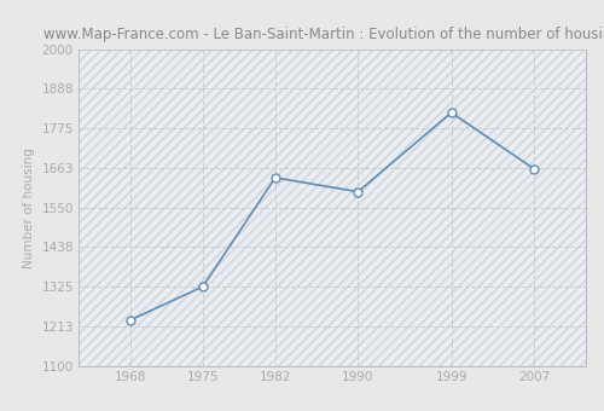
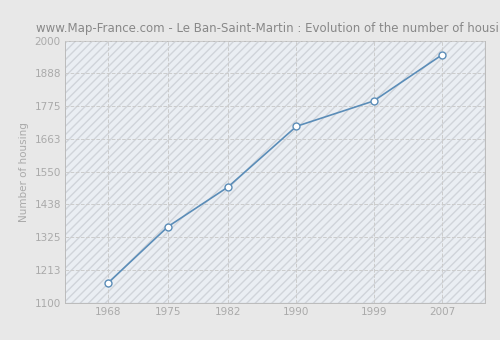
1968: 1230 -> 1167
1975: 1325 -> 1361
1982: 1635 -> 1497
1990: 1595 -> 1706
1999: 1820 -> 1793
2007: 1660 -> 1952
